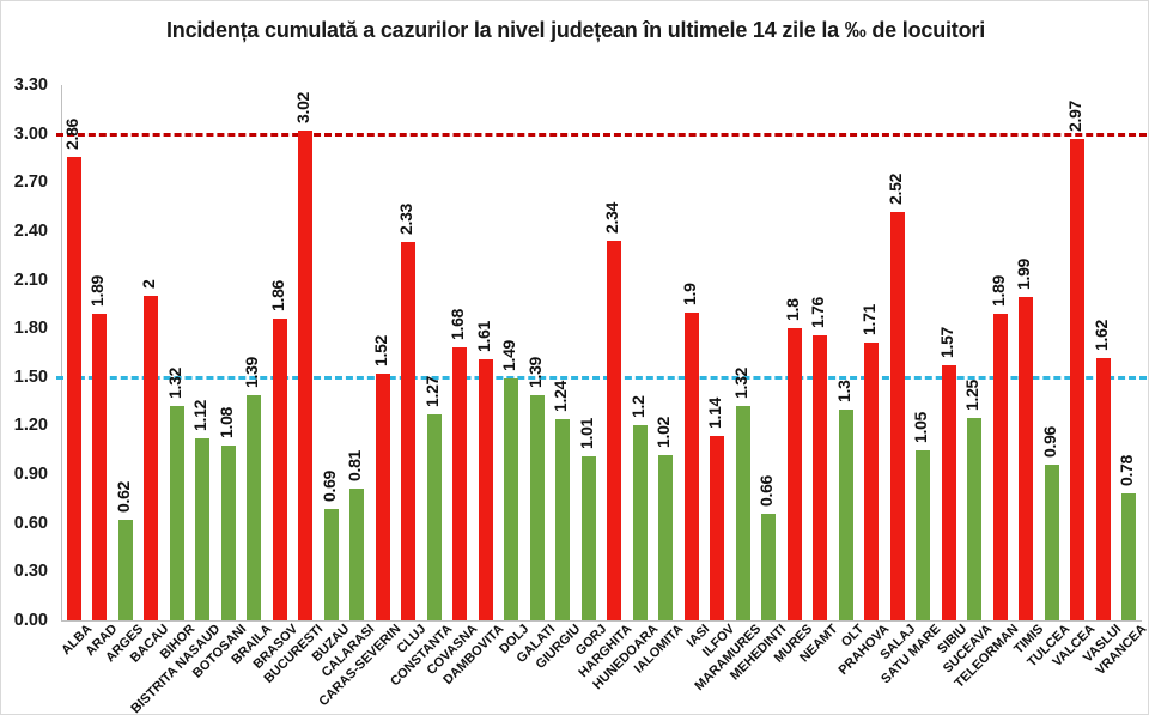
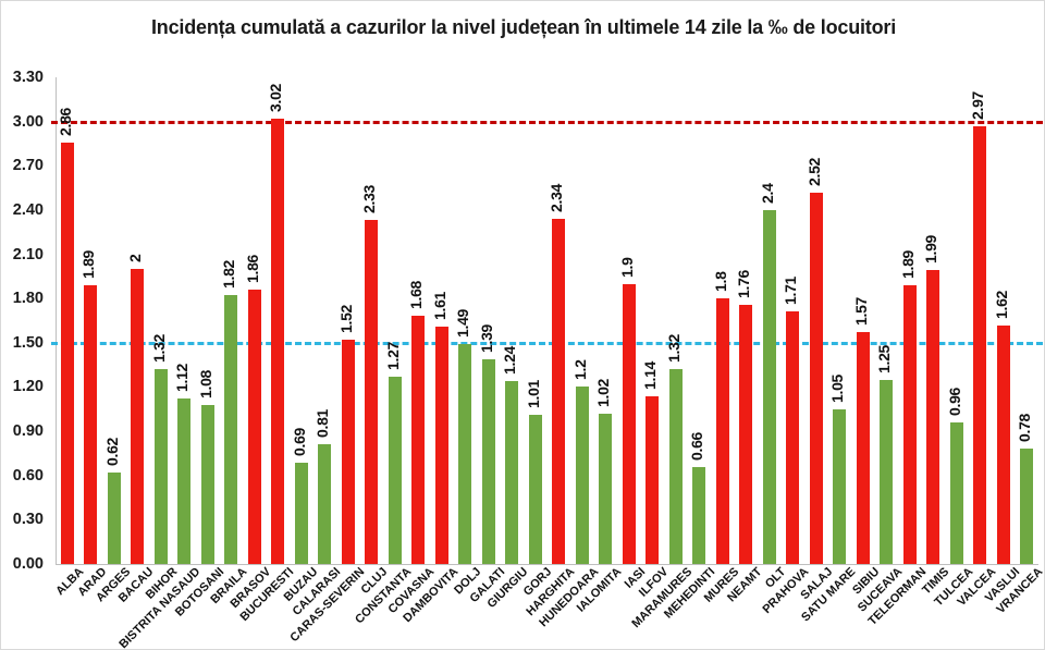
BRAILA: 1.39 -> 1.82
OLT: 1.3 -> 2.4
